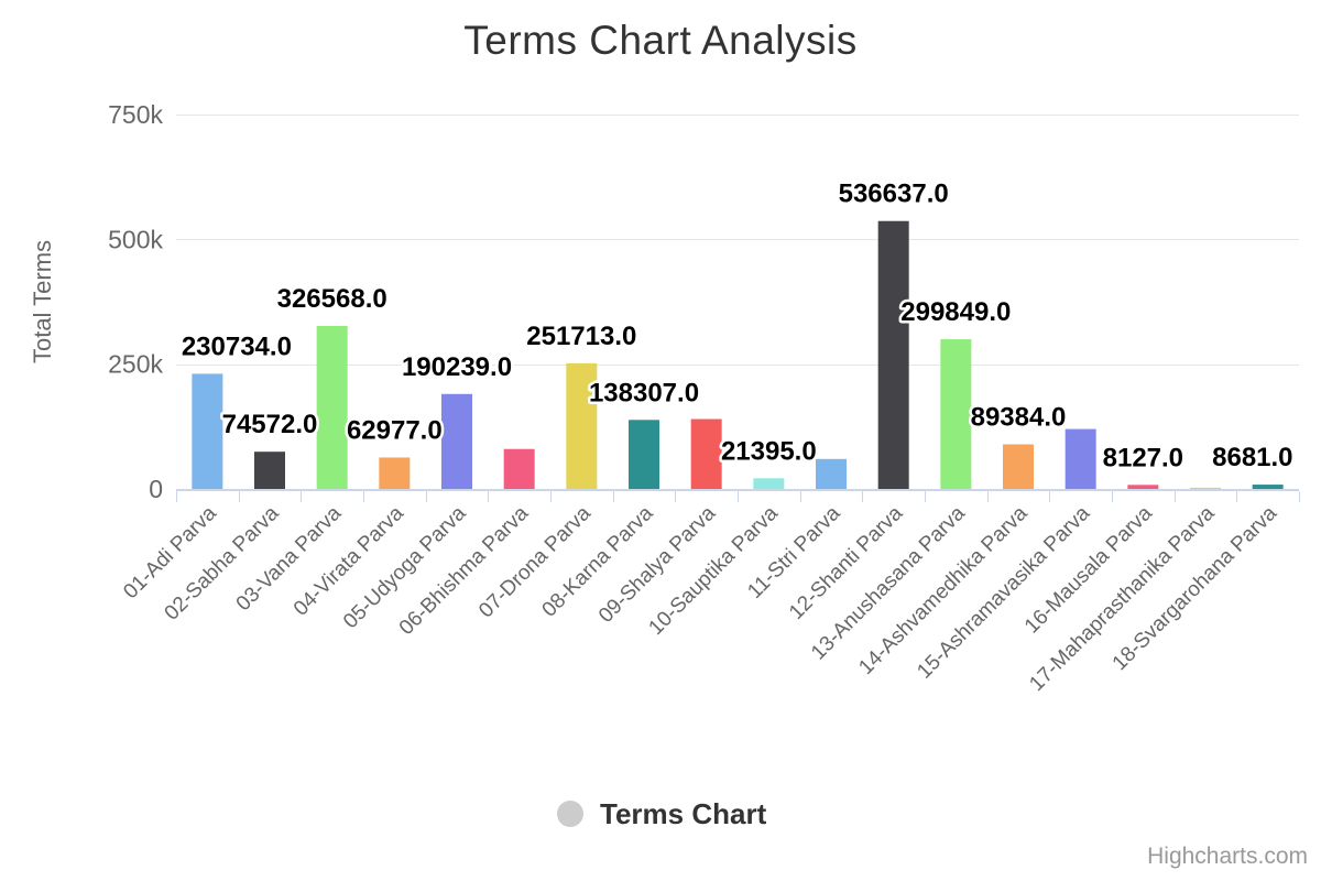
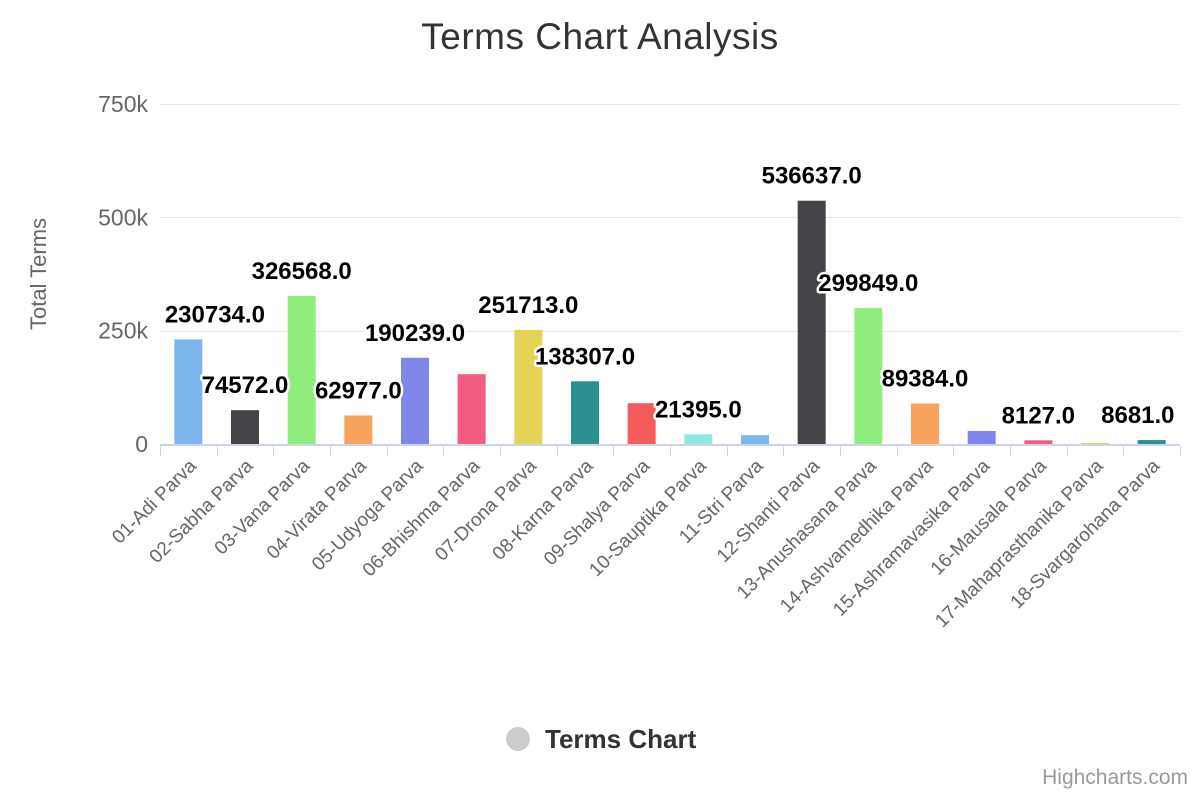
06-Bhishma Parva: 80k -> 150k
09-Shalya Parva: 140k -> 90k
11-Stri Parva: 60k -> 20k
15-Ashramavasika Parva: 120k -> 30k
